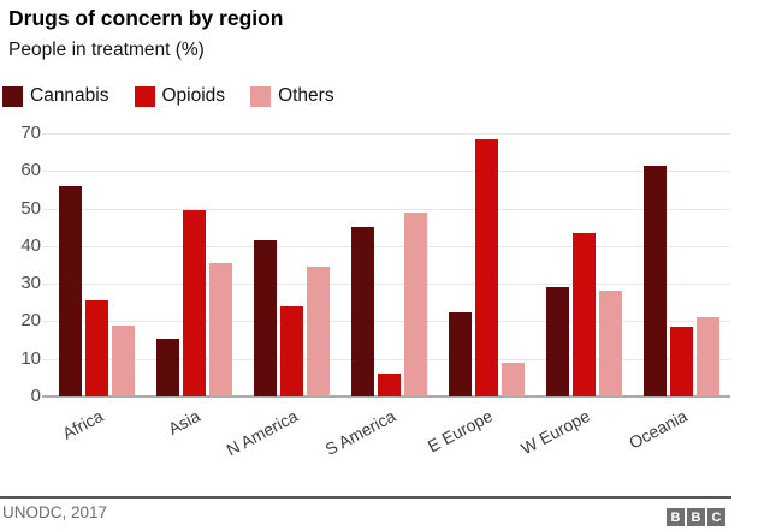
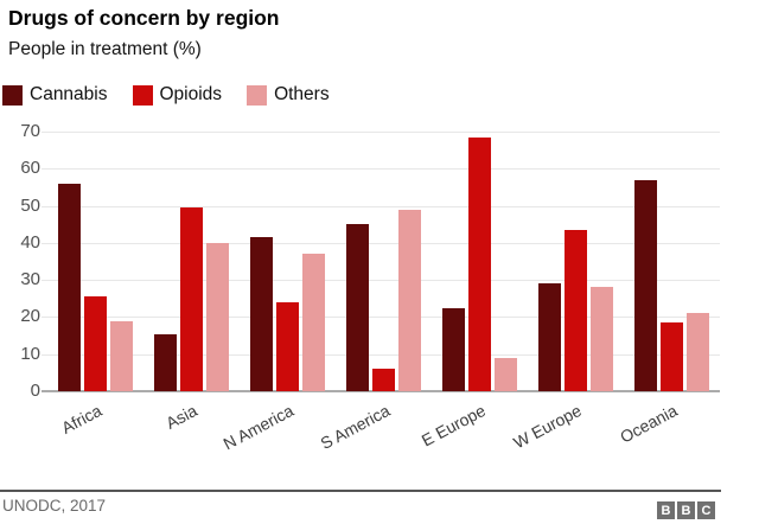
Others/Asia: 36 -> 40
Others/N America: 34 -> 37
Cannabis/Oceania: 62 -> 57
